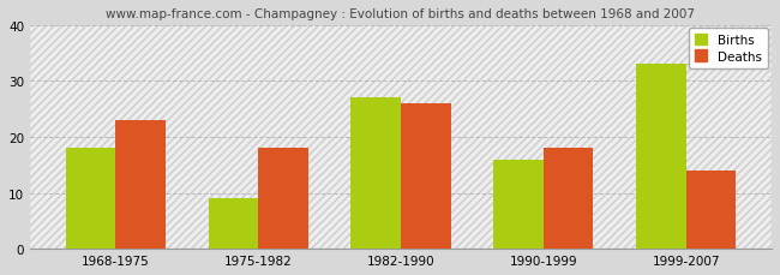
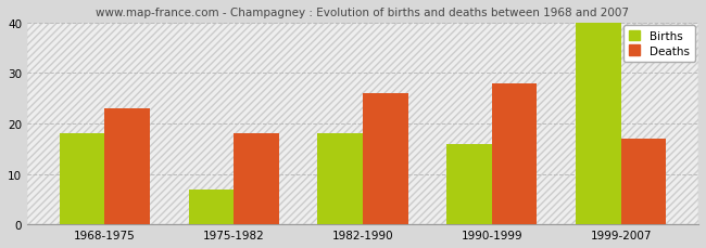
Births/1975-1982: 9 -> 7
Births/1982-1990: 27 -> 18
Deaths/1990-1999: 18 -> 28
Births/1999-2007: 33 -> 40
Deaths/1999-2007: 14 -> 17
